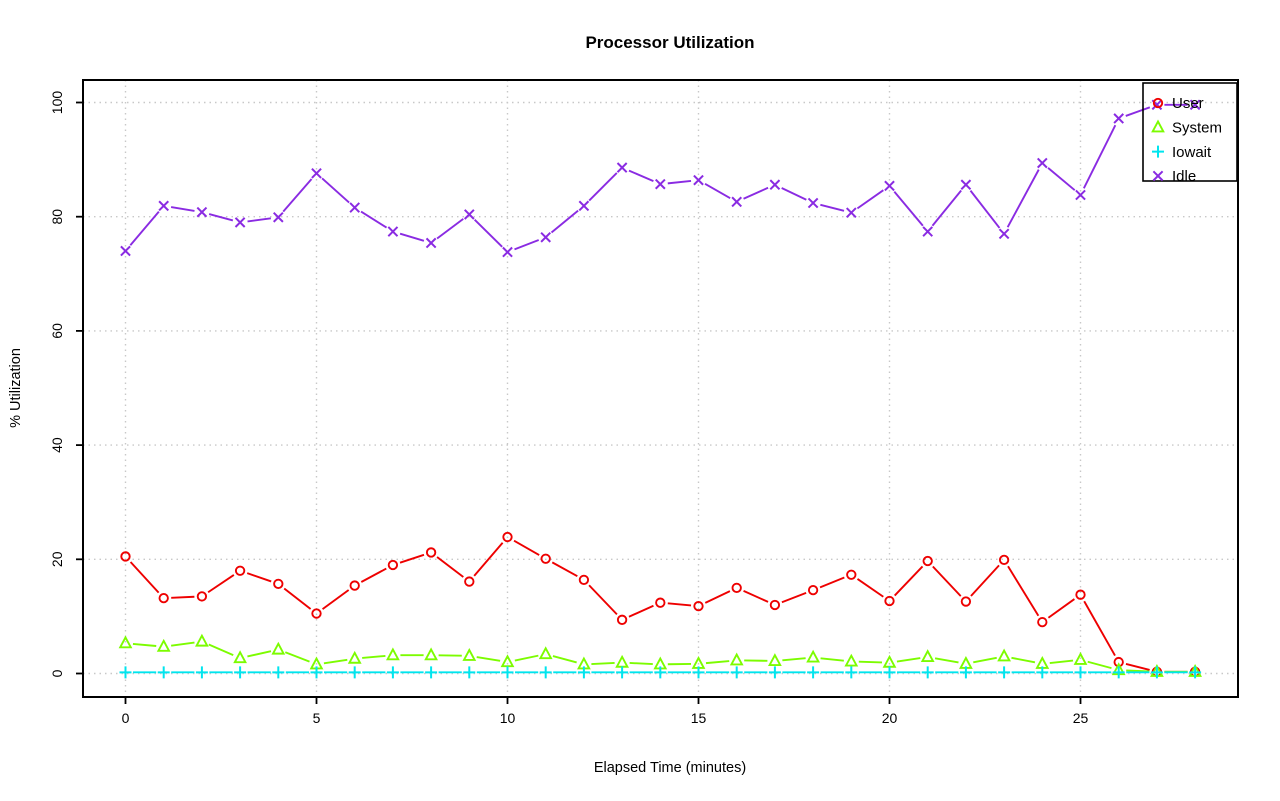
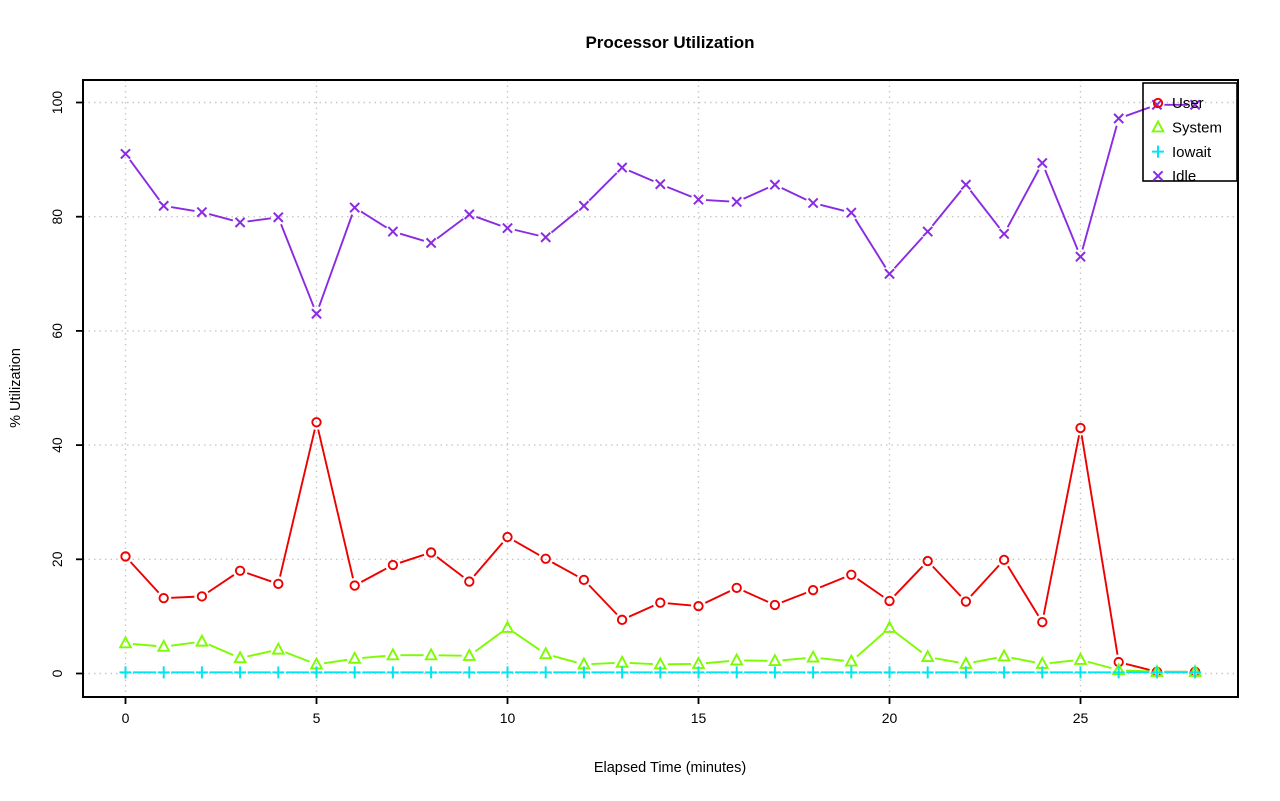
Idle/0: 74 -> 91
User/5: 10 -> 44
Idle/5: 88 -> 63
System/10: 2 -> 8
Idle/10: 74 -> 78
Idle/15: 86 -> 83
System/20: 2 -> 8
Idle/20: 85 -> 70
User/25: 14 -> 43
Idle/25: 84 -> 73
